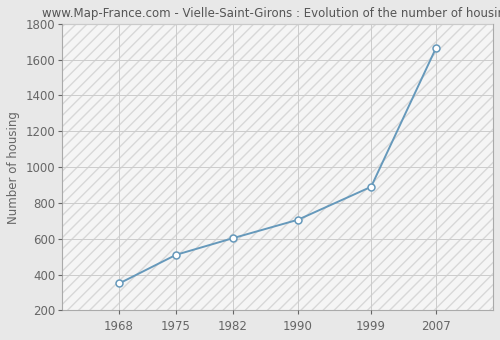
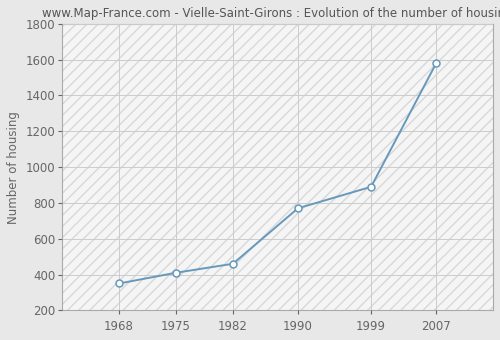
1975: 510 -> 410
1982: 600 -> 460
1990: 710 -> 770
2007: 1670 -> 1580
